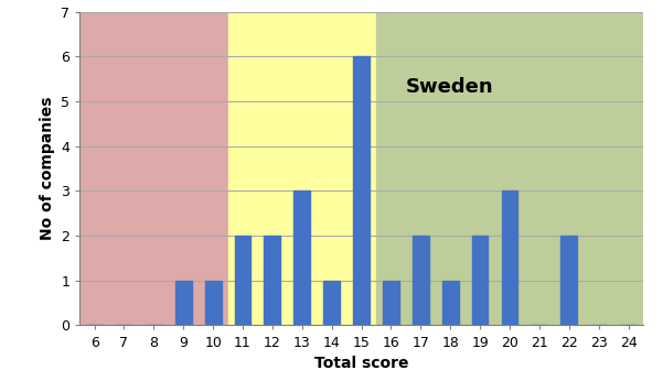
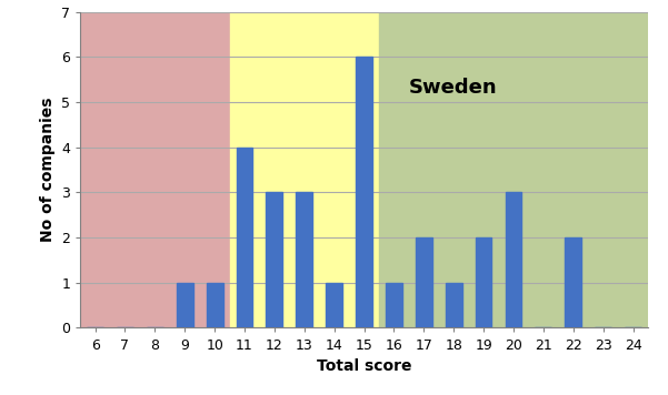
11: 2 -> 4
12: 2 -> 3
